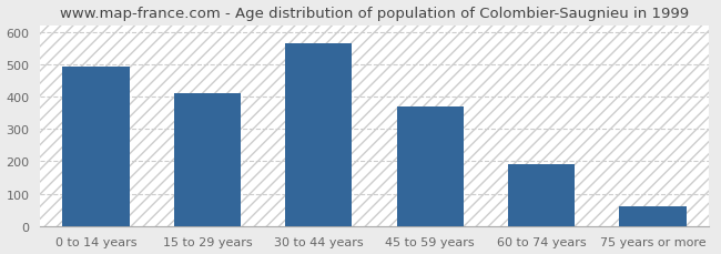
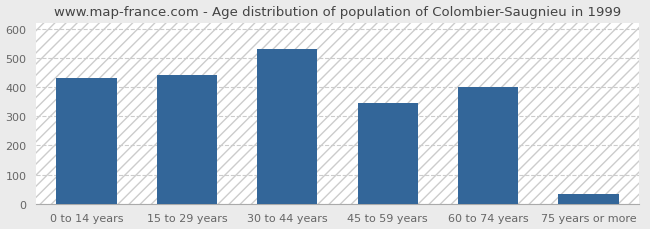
0 to 14 years: 492 -> 430
15 to 29 years: 412 -> 440
30 to 44 years: 566 -> 530
45 to 59 years: 370 -> 345
60 to 74 years: 190 -> 400
75 years or more: 62 -> 35
